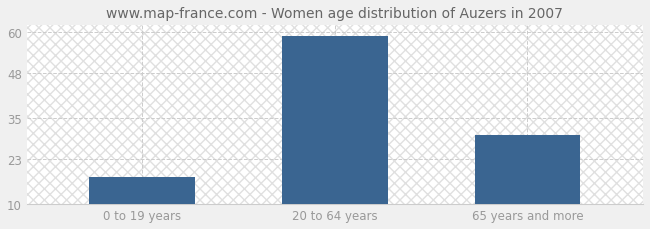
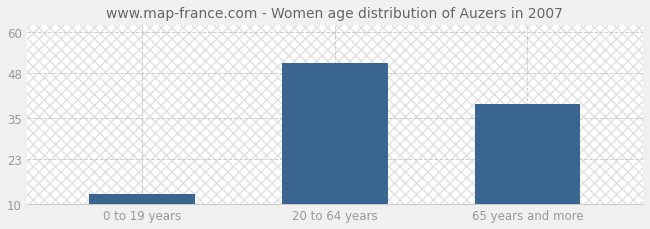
0 to 19 years: 18 -> 13
20 to 64 years: 59 -> 51
65 years and more: 30 -> 39
